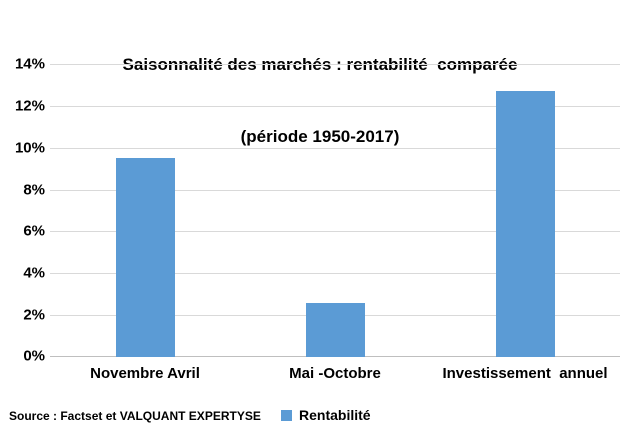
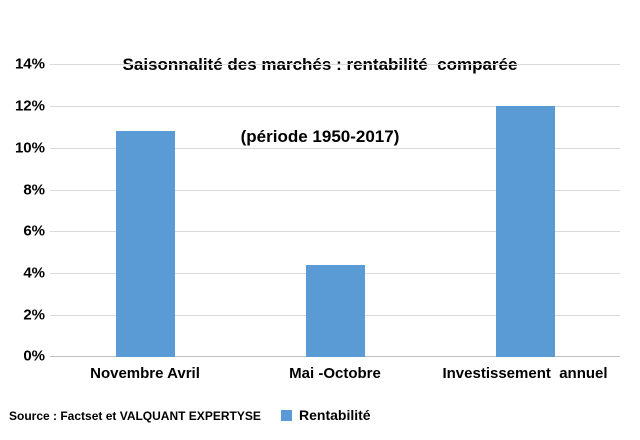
Novembre Avril: 9.5% -> 10.8%
Mai -Octobre: 2.6% -> 4.4%
Investissement annuel: 12.7% -> 12.0%
